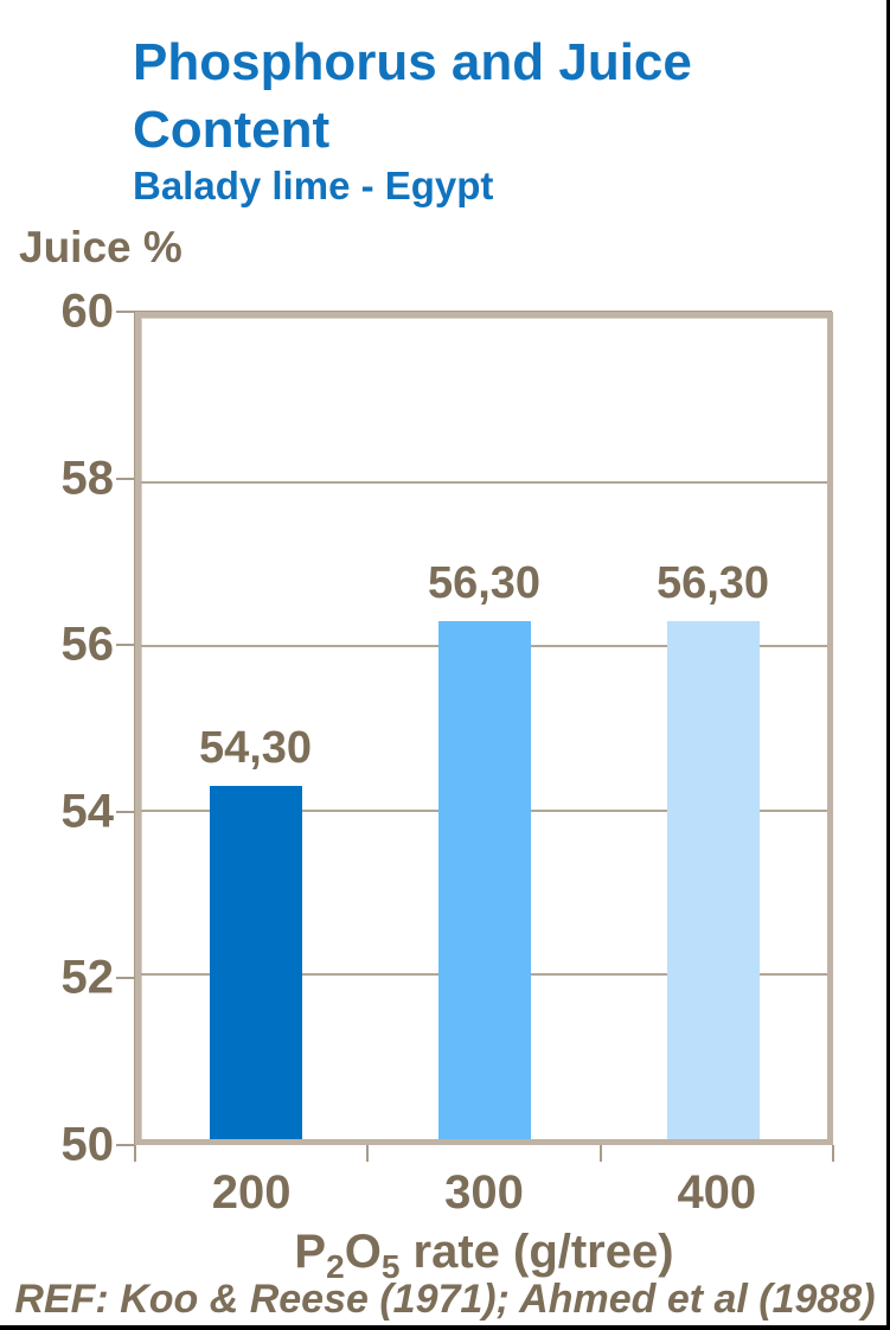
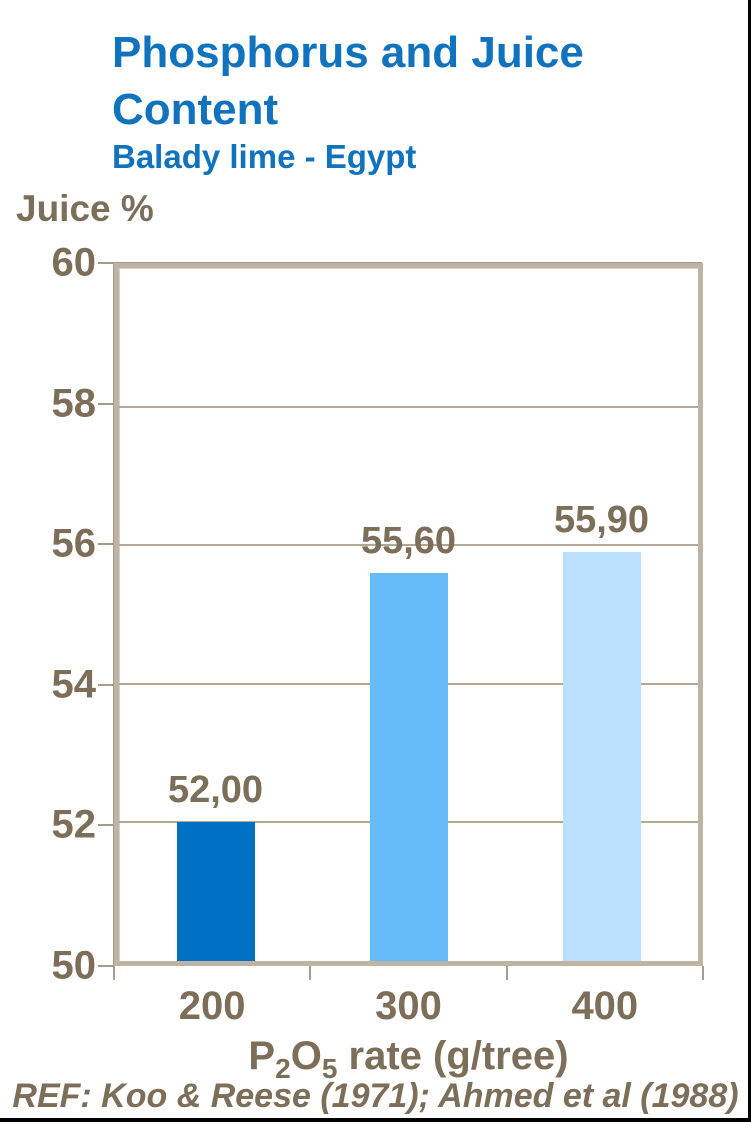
200: 54,30 -> 52,00
300: 56,30 -> 55,60
400: 56,30 -> 55,90
